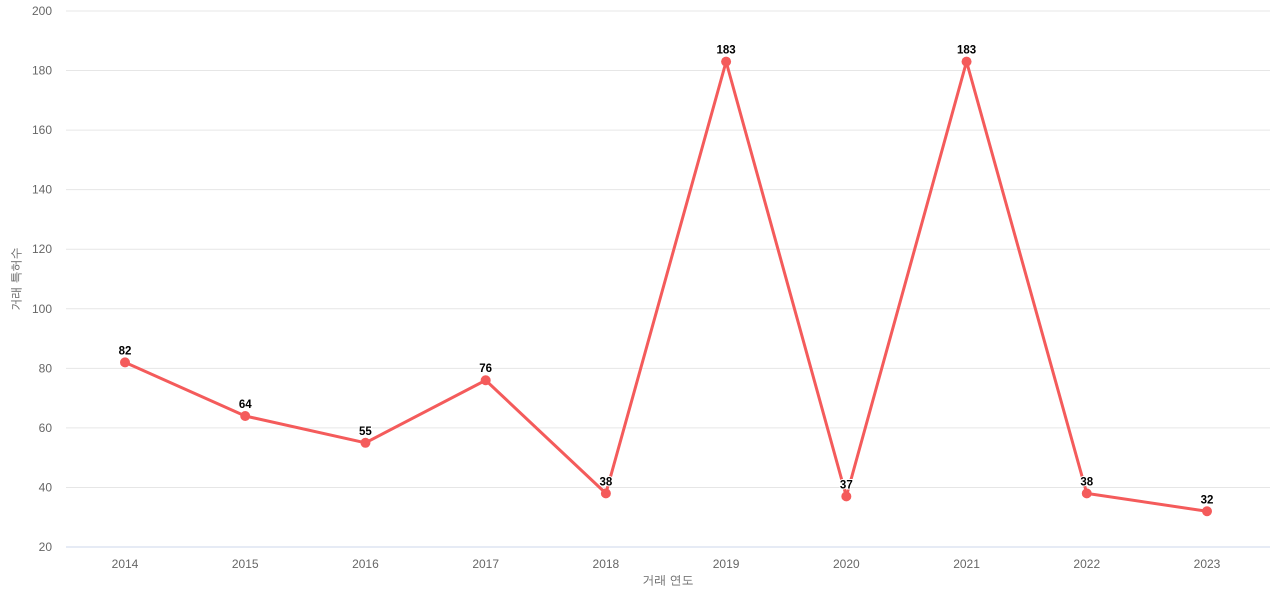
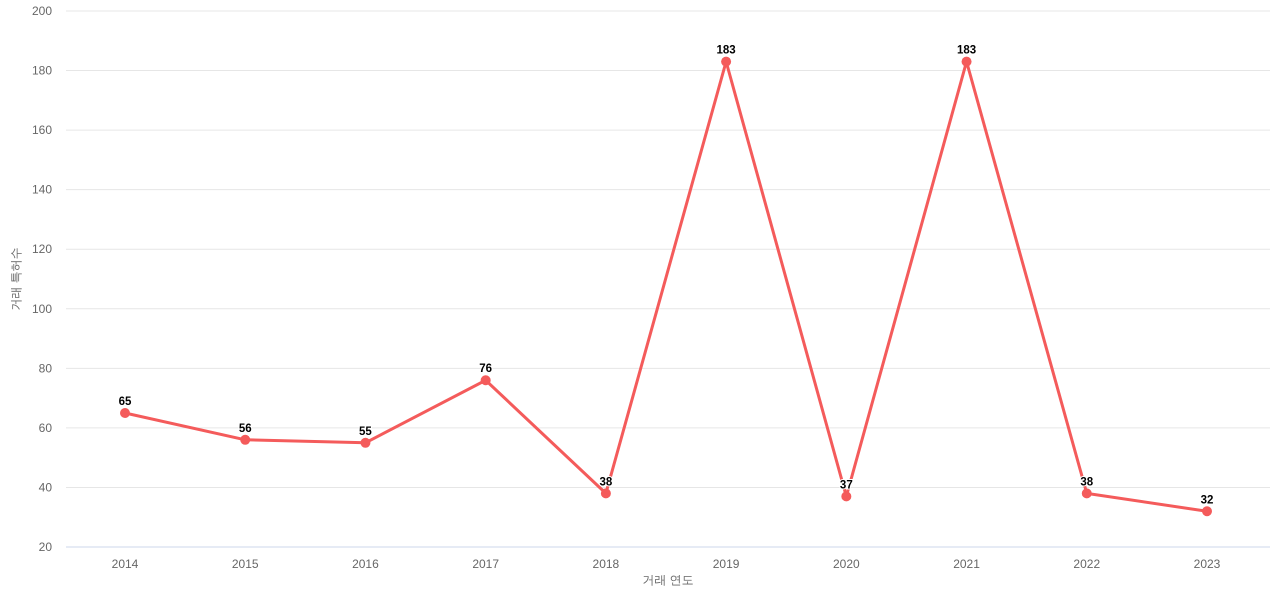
2014: 82 -> 65
2015: 64 -> 56
